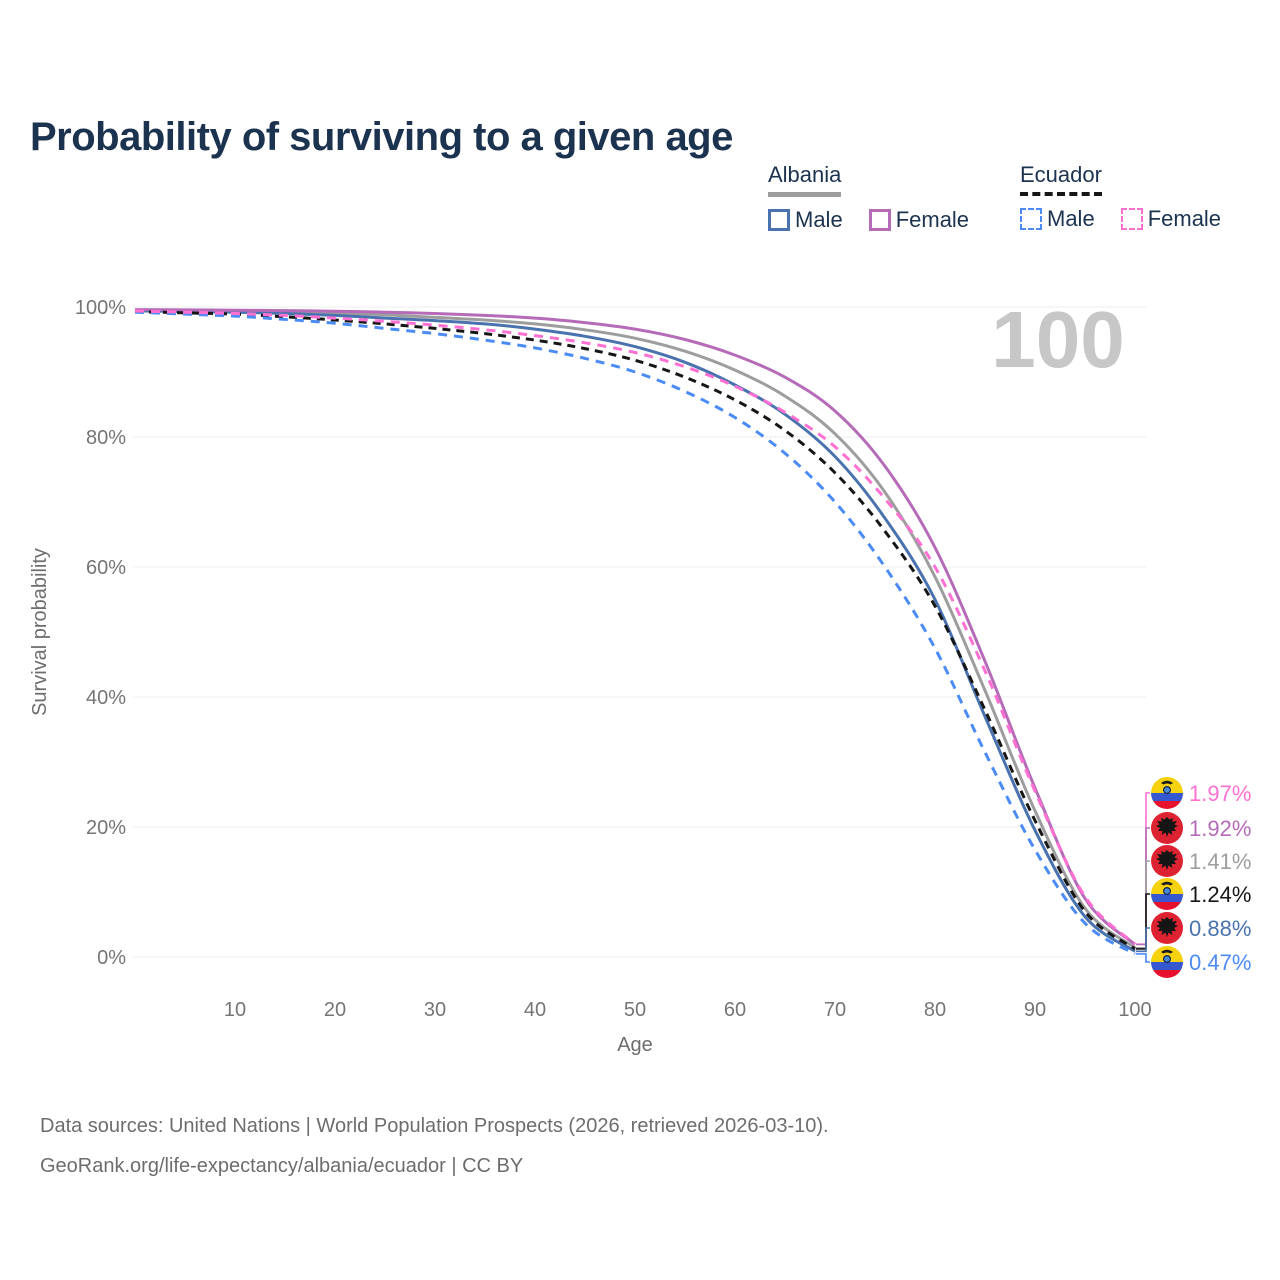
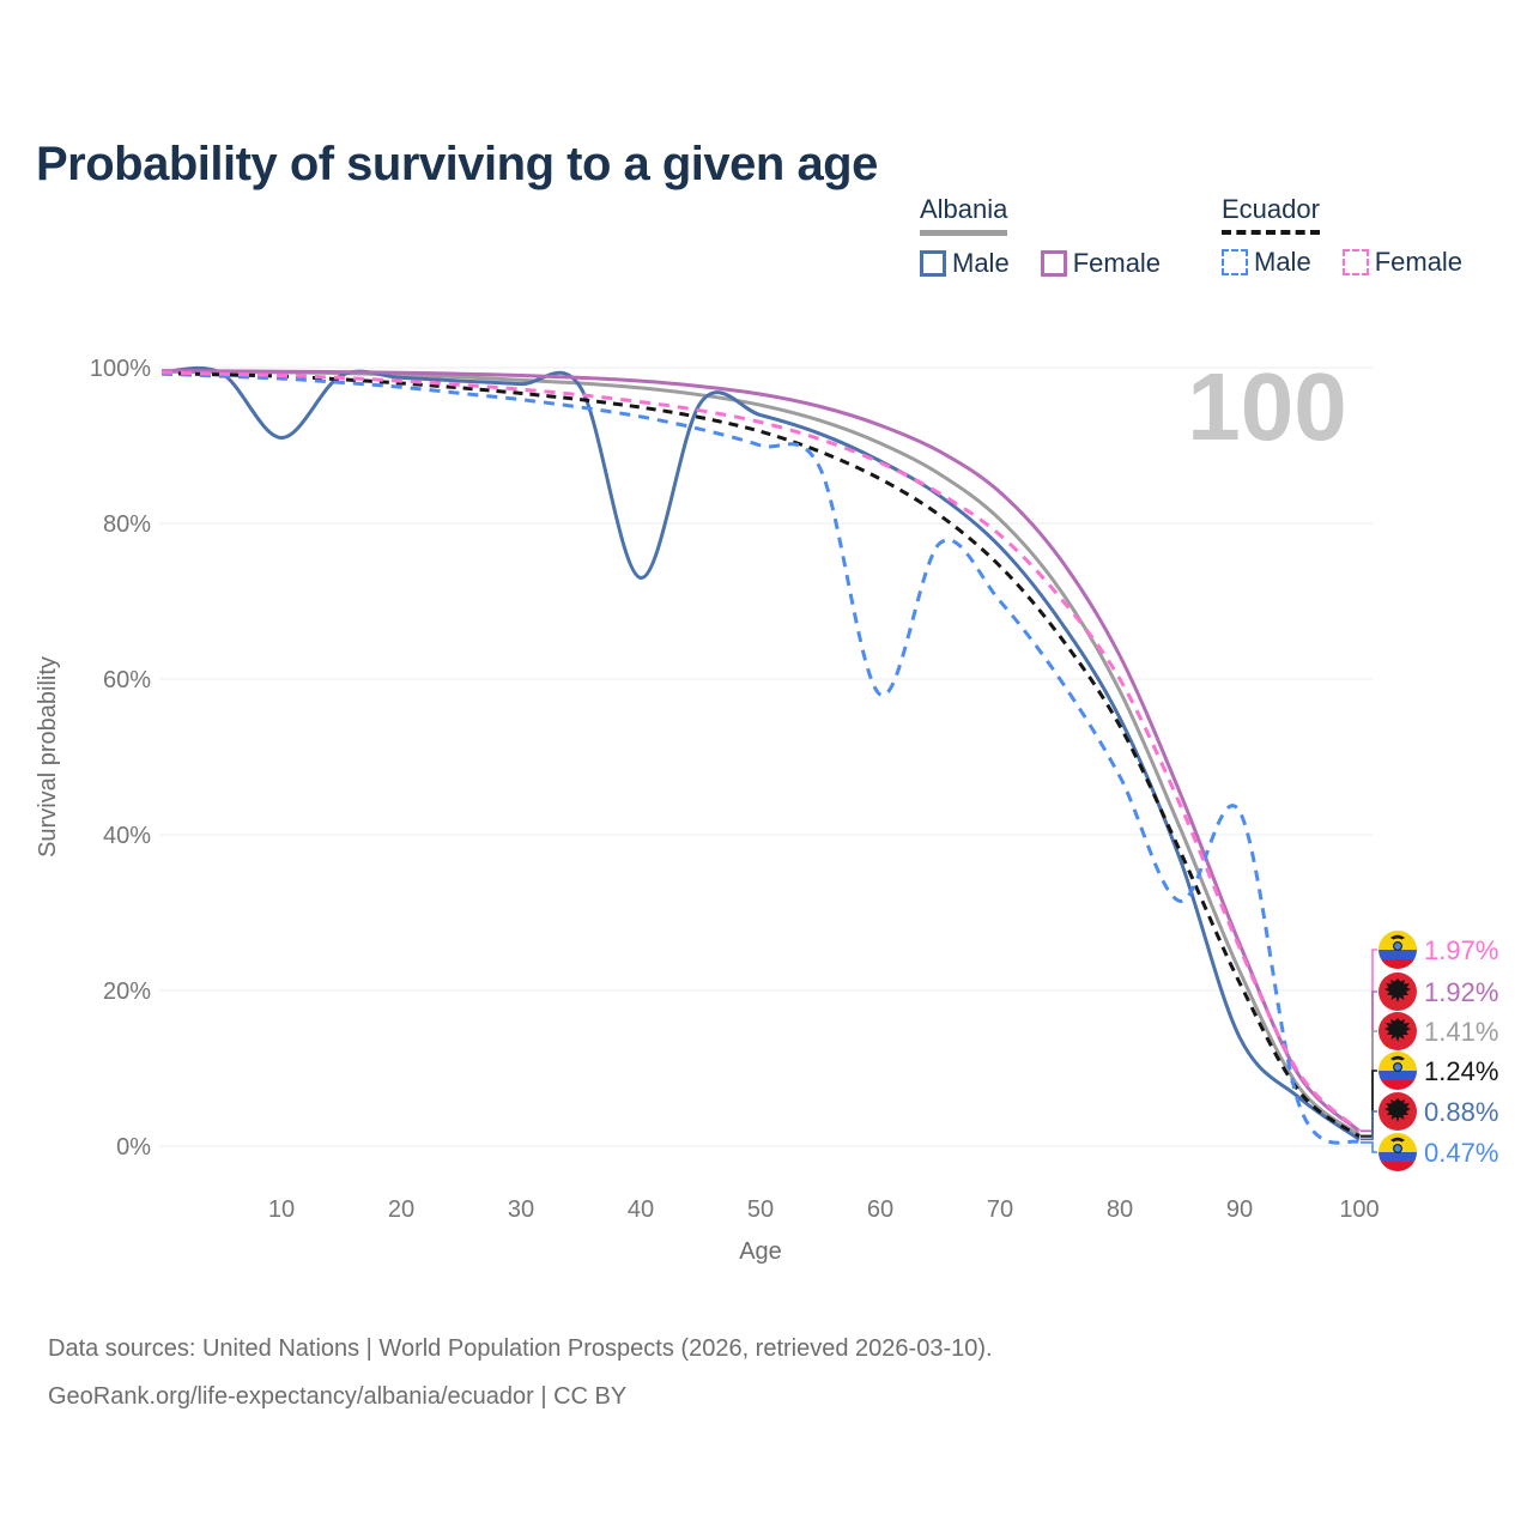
Albania Male/10: 99% -> 91%
Albania Male/40: 97% -> 73%
Ecuador Male/60: 83% -> 58%
Albania Male/90: 20% -> 14%
Ecuador Male/90: 16% -> 43%
